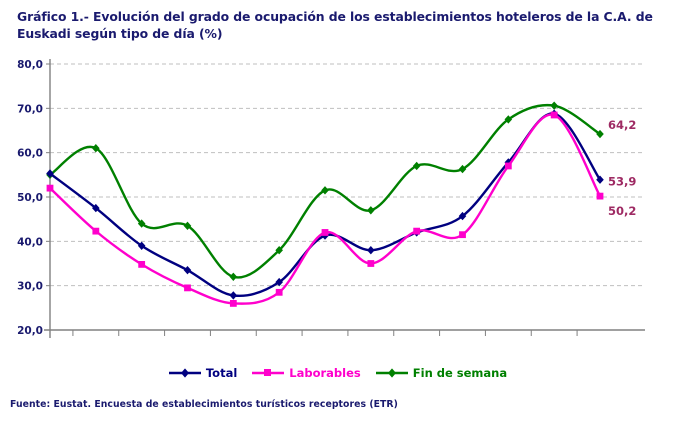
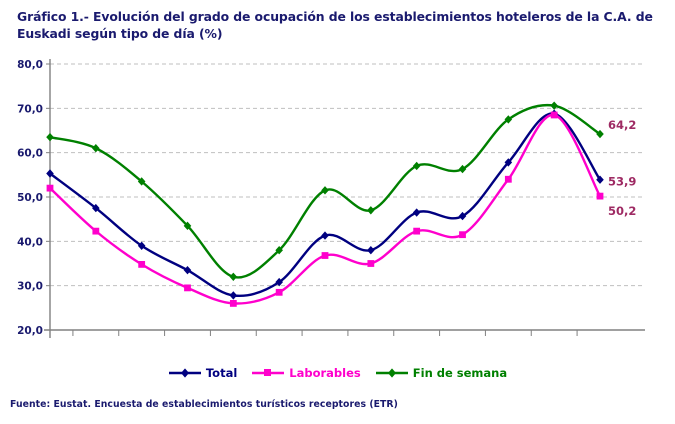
Fin de semana/sep-12: 55 -> 64
Fin de semana/nov-12: 44 -> 54
Laborables/mar-13: 42 -> 37
Total/may-13: 42 -> 46
Laborables/jul-13: 57 -> 54
